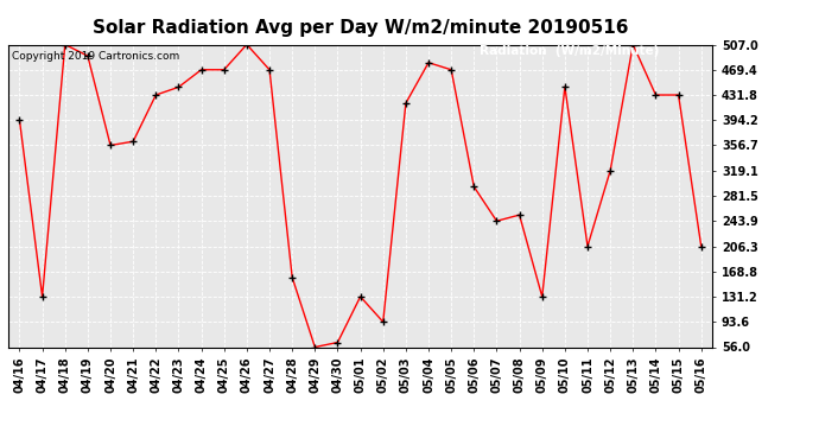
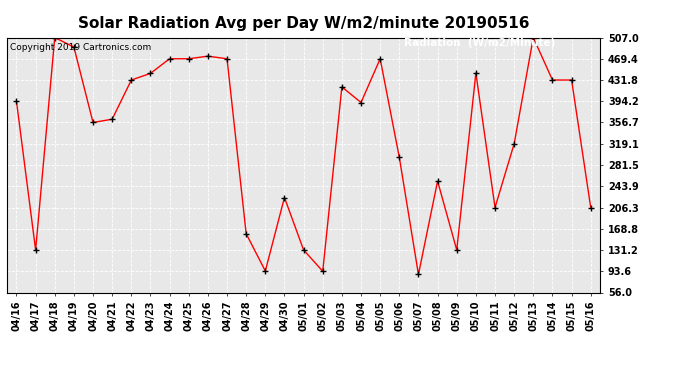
04/26: 507 -> 474
04/29: 56 -> 94
04/30: 63 -> 224
05/04: 480 -> 392
05/07: 244 -> 88
